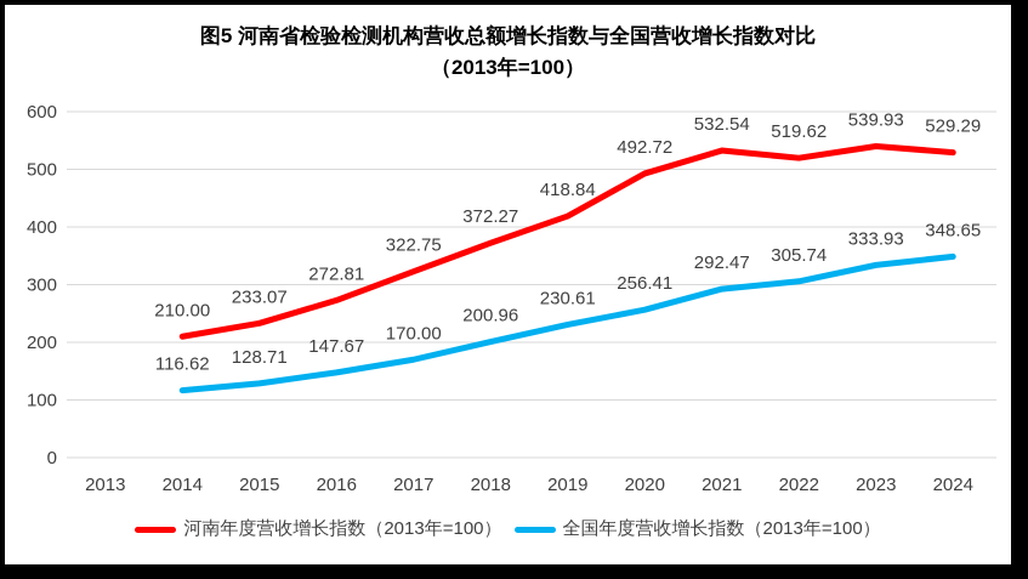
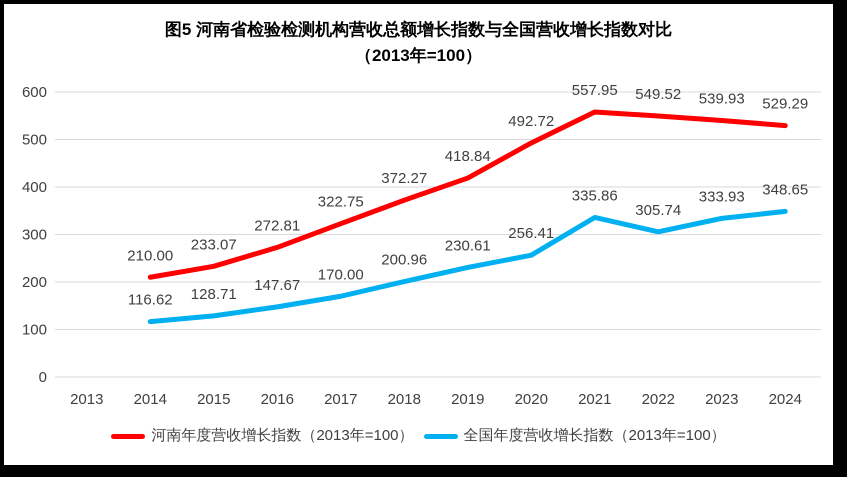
河南年度营收增长指数（2013年=100）/2021: 532.54 -> 557.95
全国年度营收增长指数（2013年=100）/2021: 292.47 -> 335.86
河南年度营收增长指数（2013年=100）/2022: 519.62 -> 549.52
